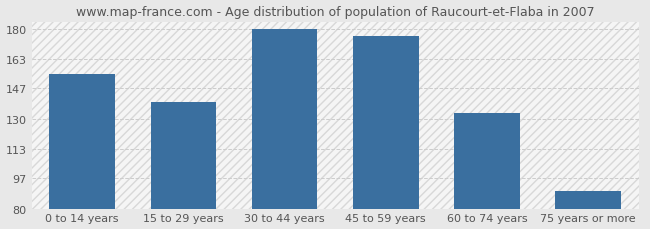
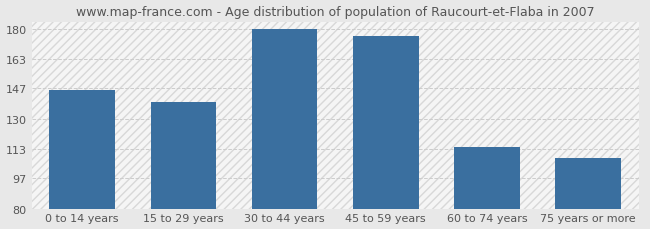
0 to 14 years: 155 -> 146
60 to 74 years: 133 -> 114
75 years or more: 90 -> 108
